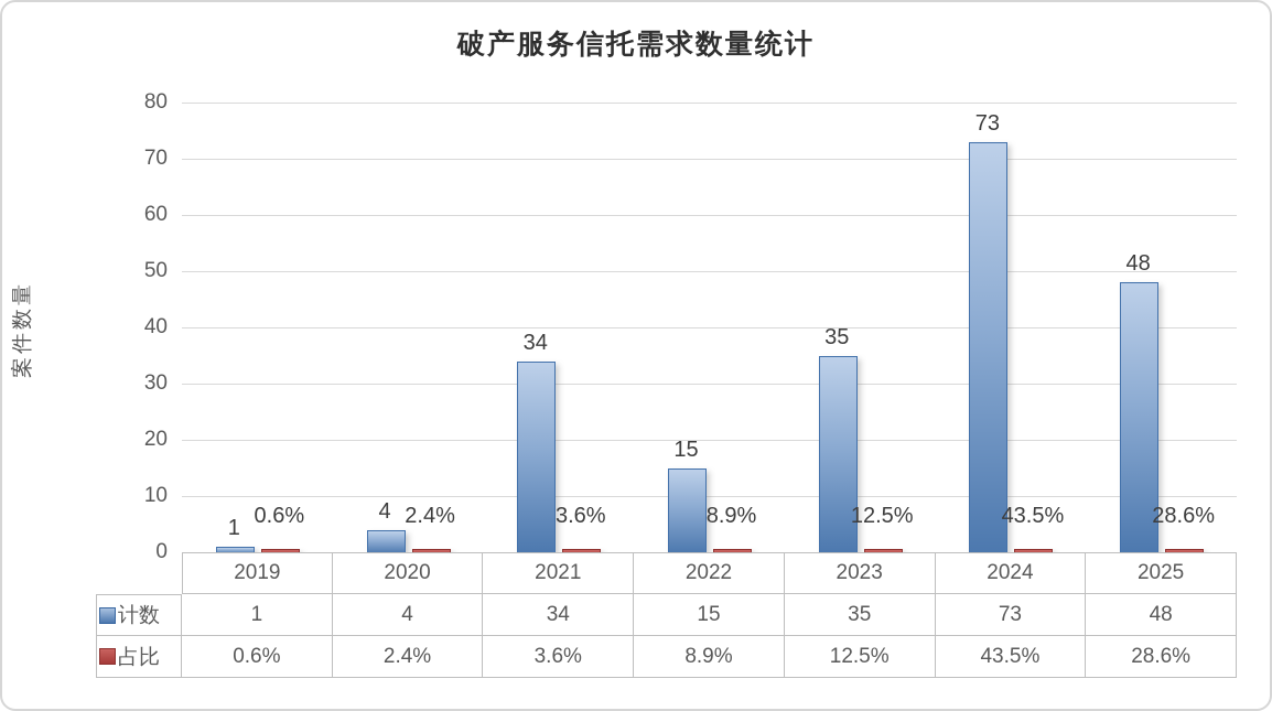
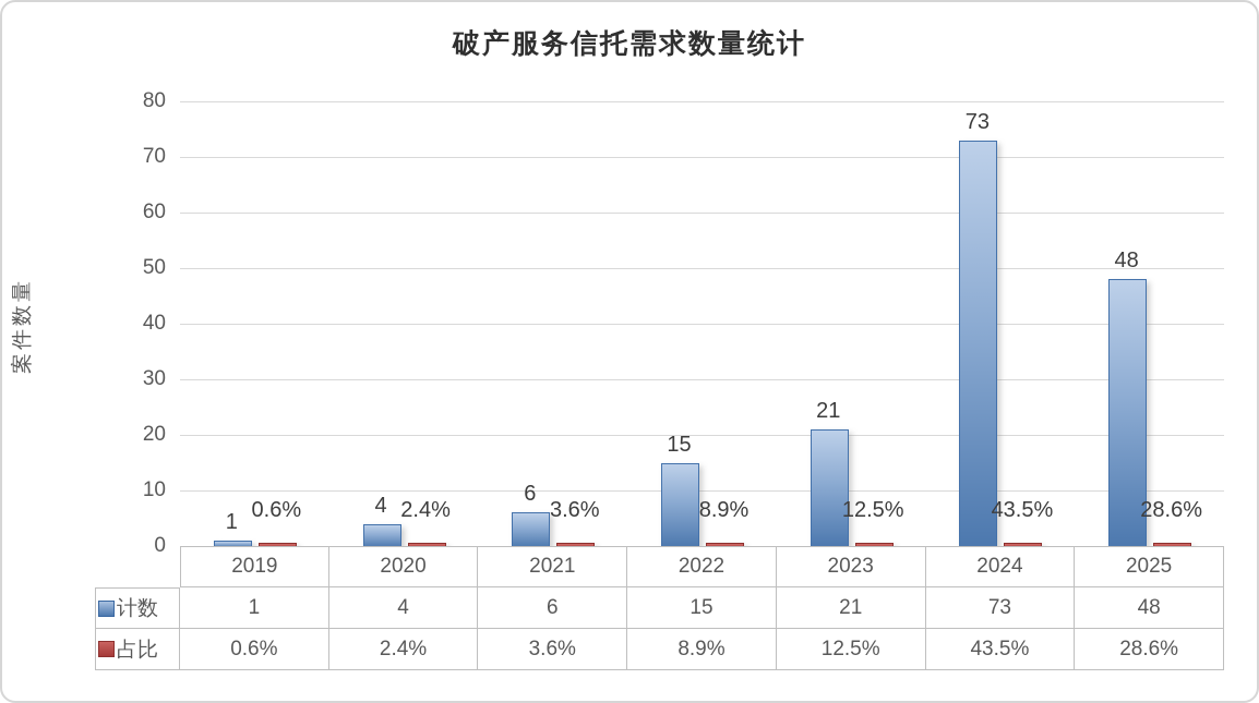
计数/2021: 34 -> 6
计数/2023: 35 -> 21
